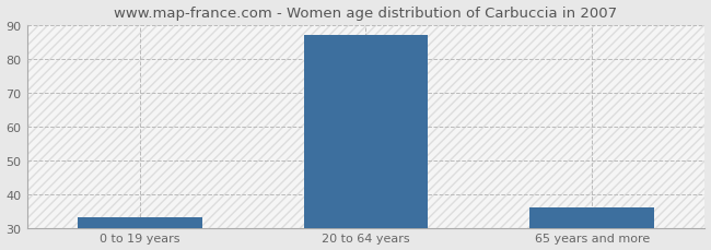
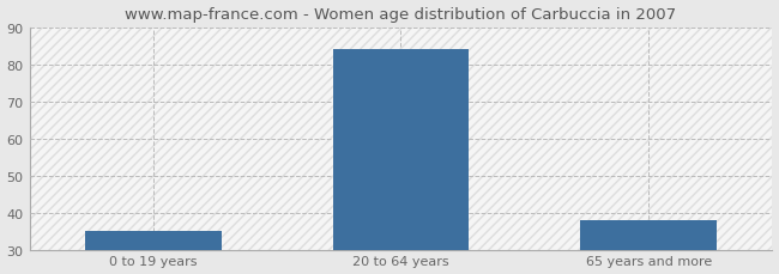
0 to 19 years: 33 -> 35
20 to 64 years: 87 -> 84
65 years and more: 36 -> 38
